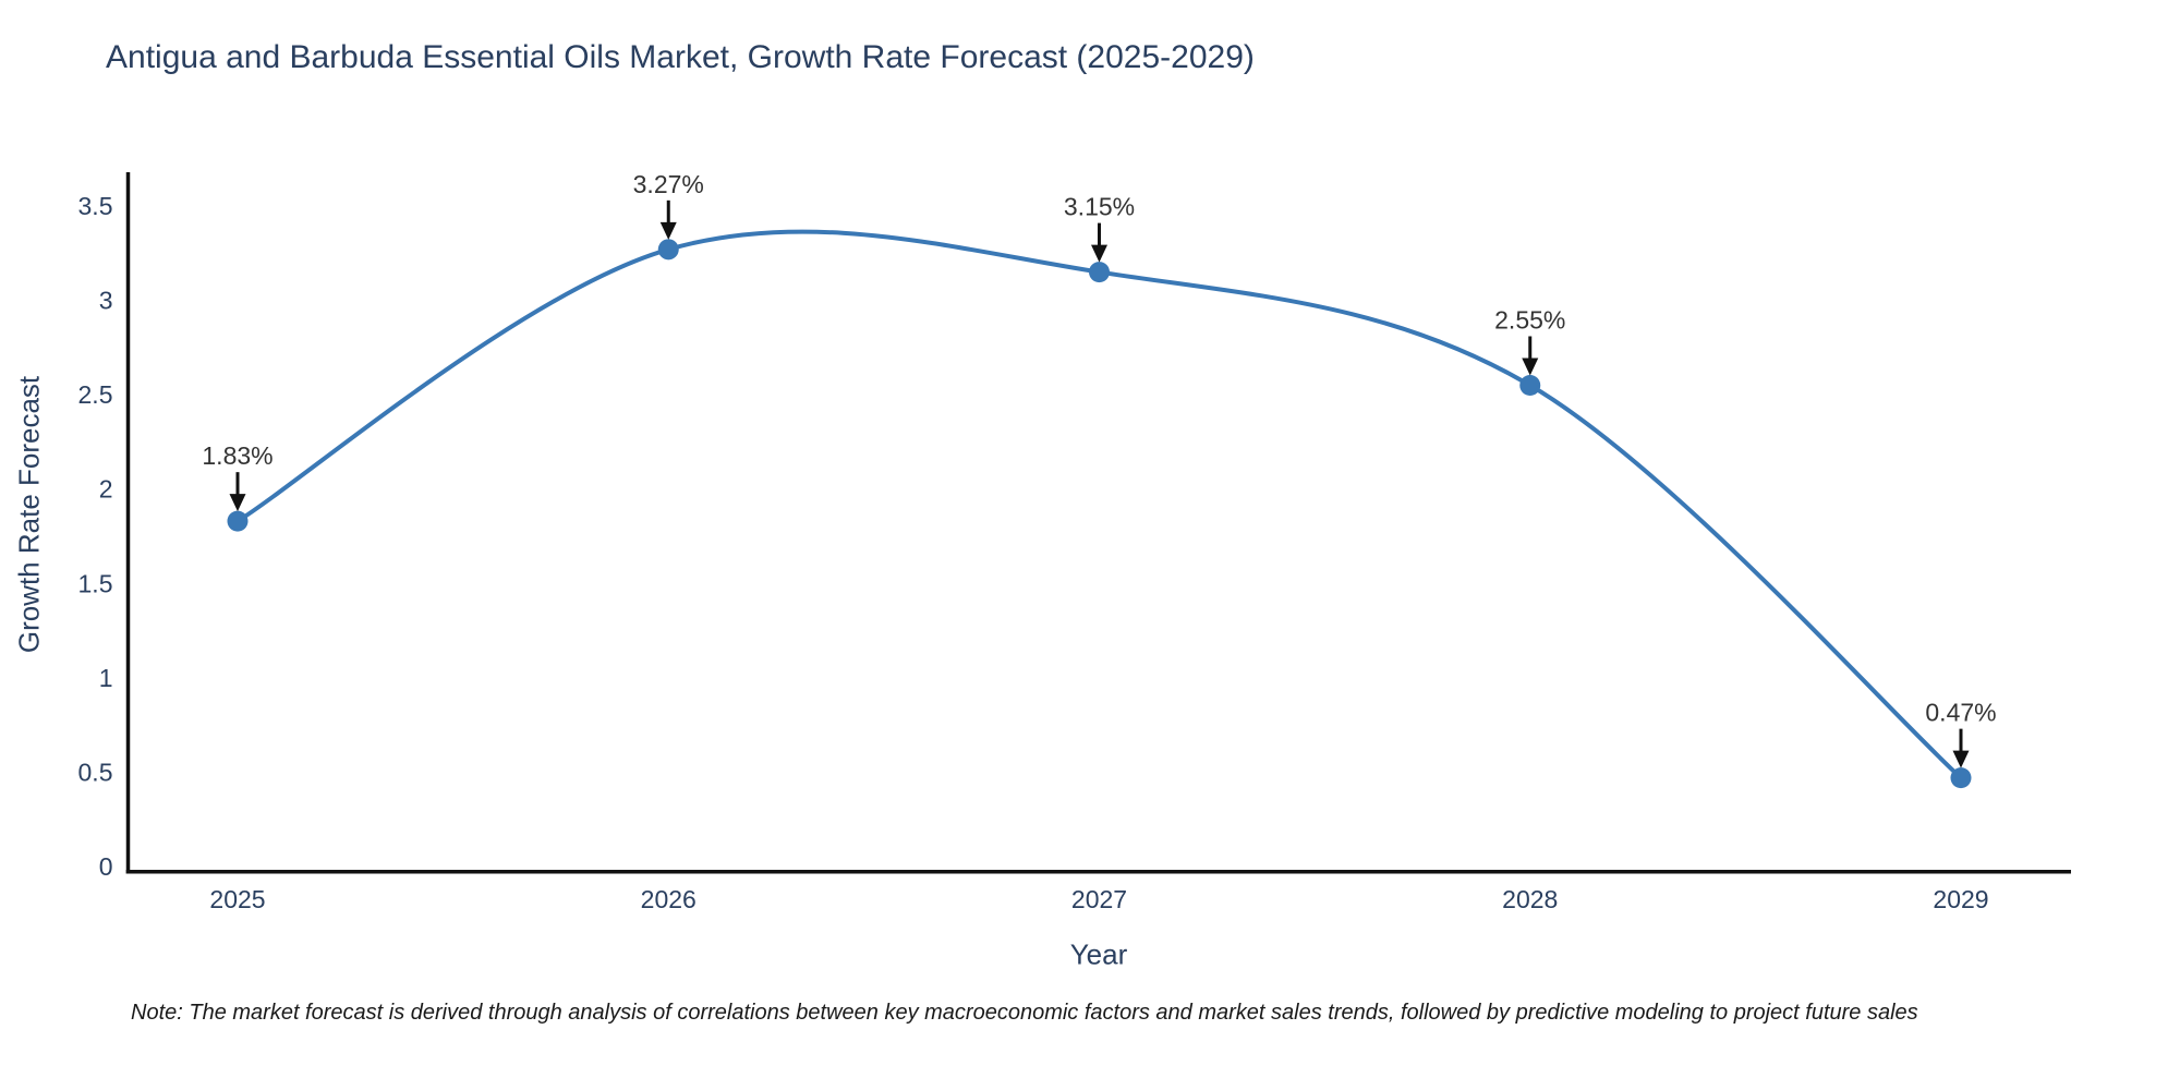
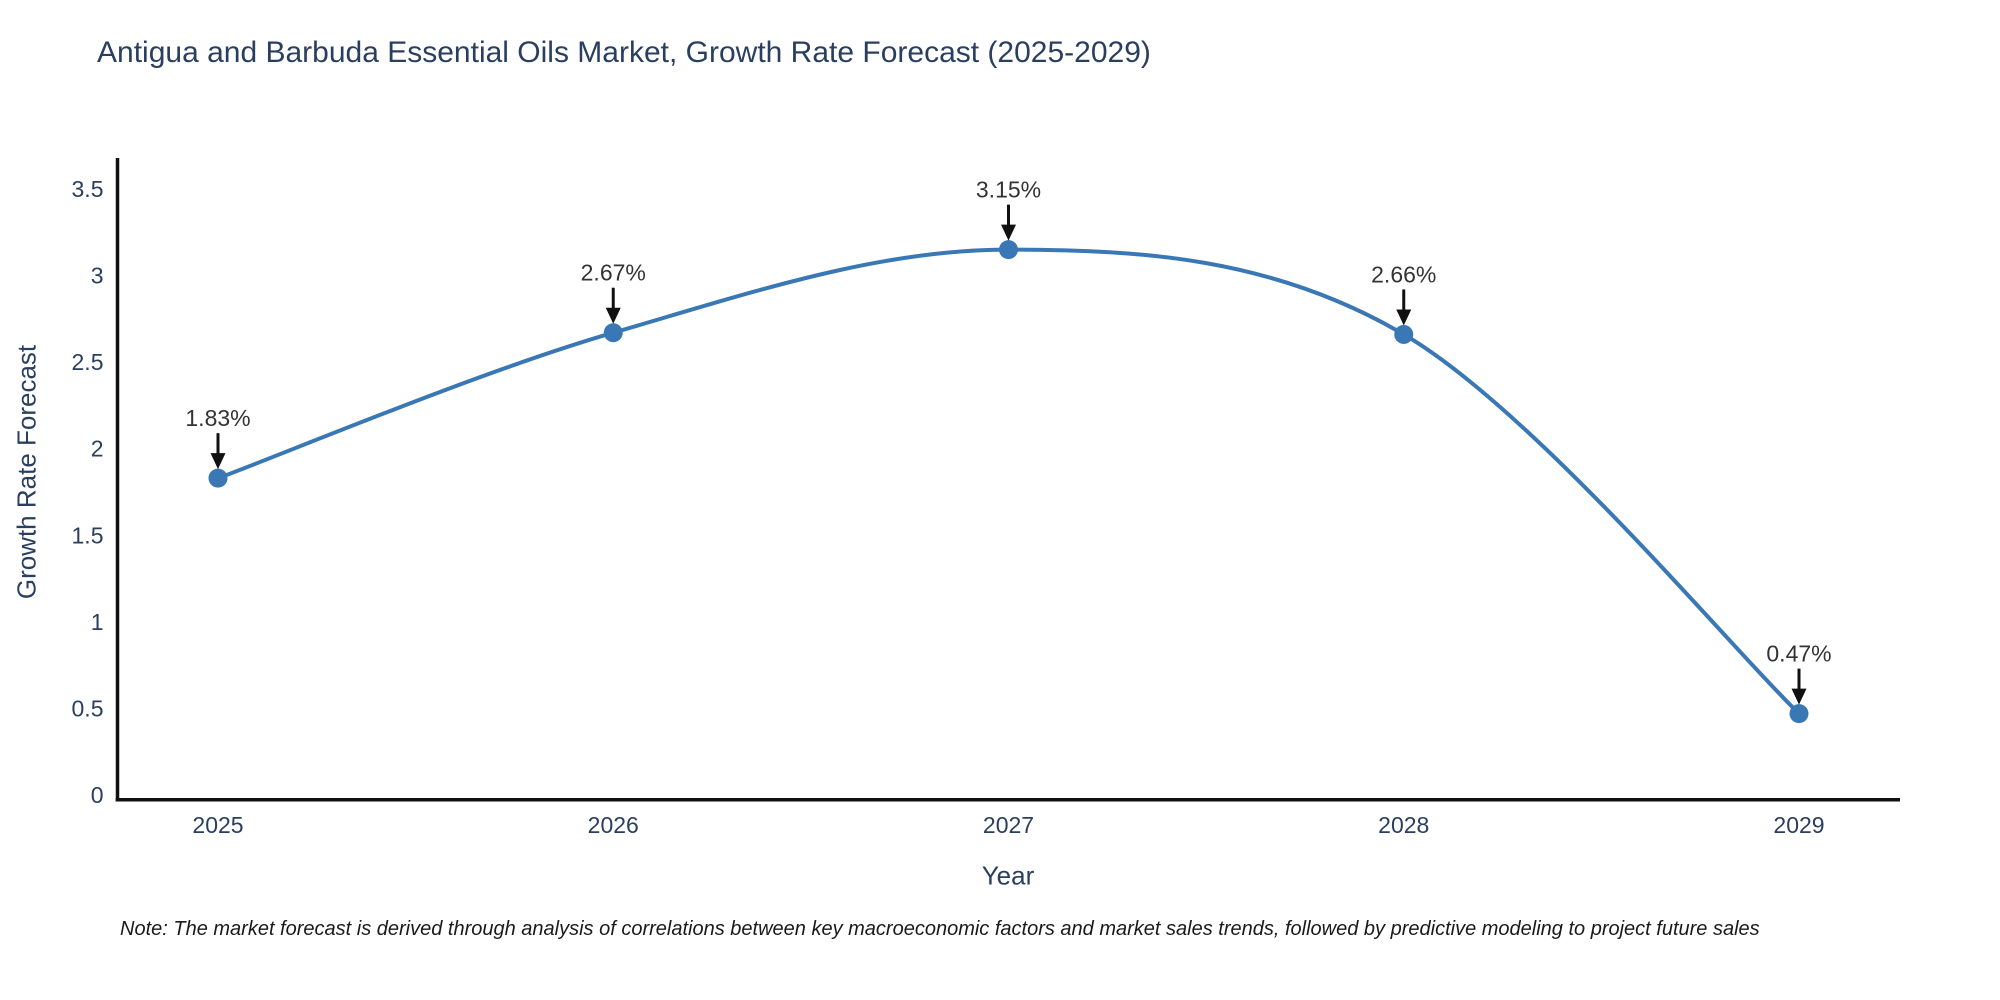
2026: 3.27% -> 2.67%
2028: 2.55% -> 2.66%
